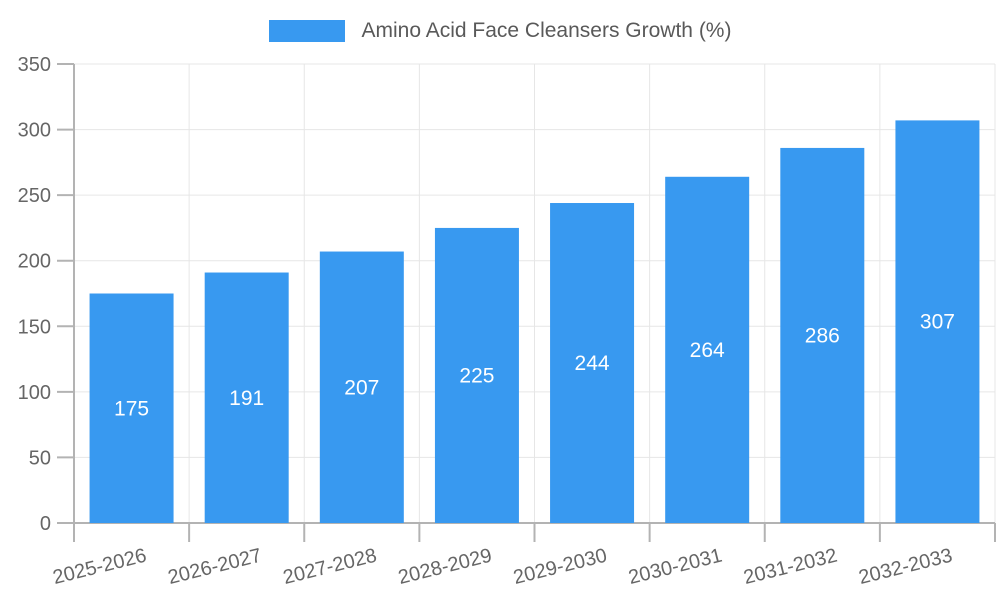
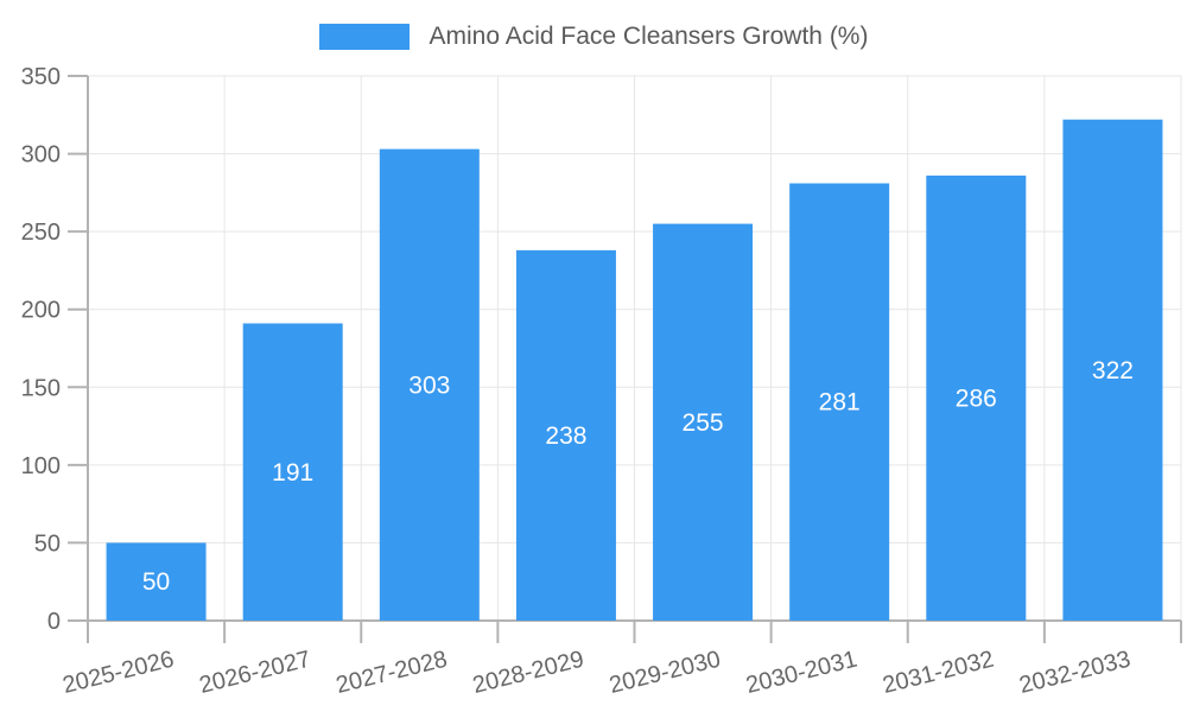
2025-2026: 175 -> 50
2027-2028: 207 -> 303
2028-2029: 225 -> 238
2029-2030: 244 -> 255
2030-2031: 264 -> 281
2032-2033: 307 -> 322
